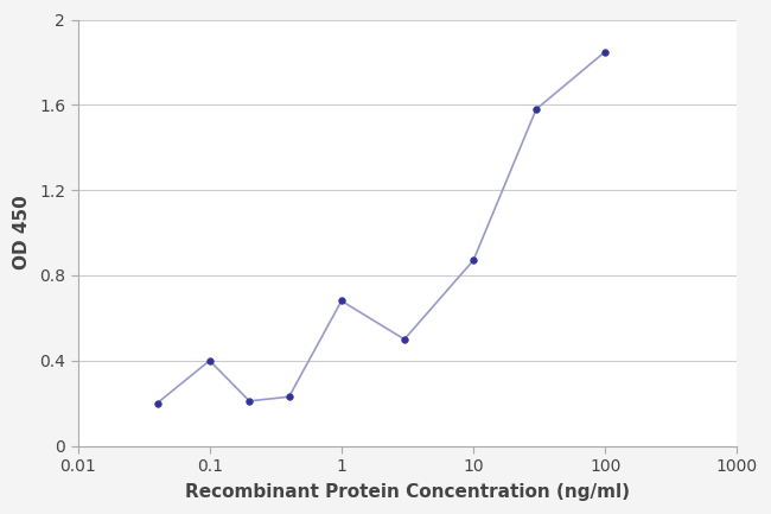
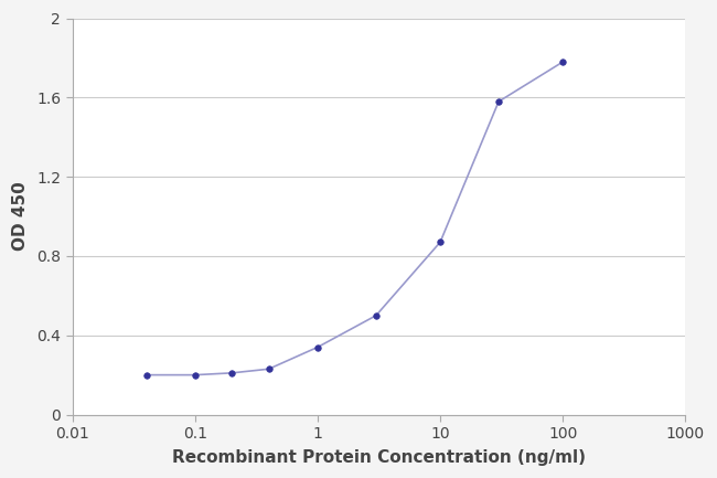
0.1: 0.40 -> 0.20
1: 0.68 -> 0.34
100: 1.85 -> 1.78
